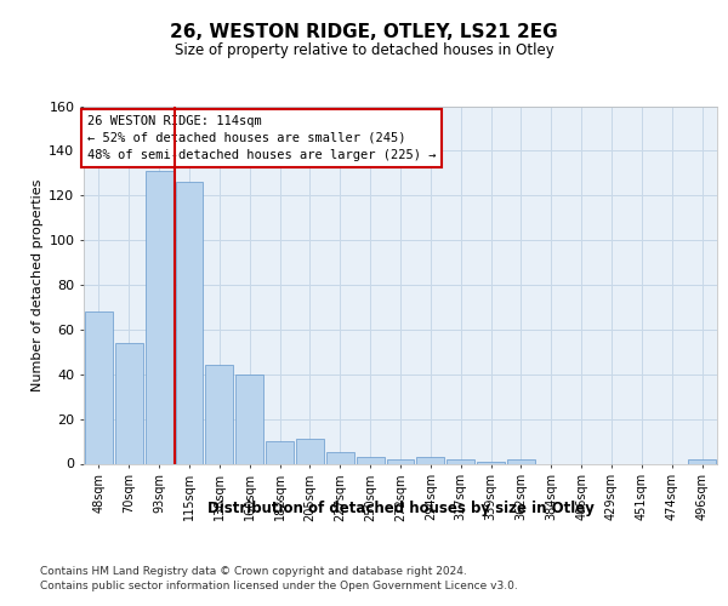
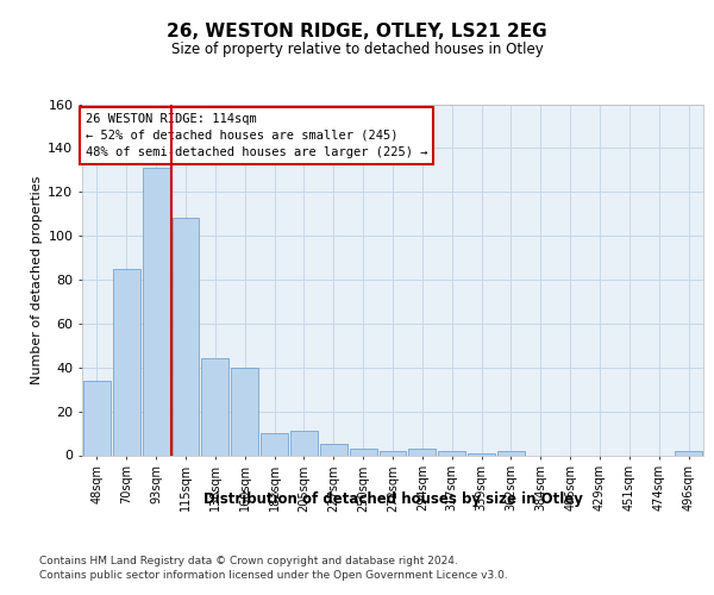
48sqm: 68 -> 34
70sqm: 54 -> 85
115sqm: 126 -> 108
